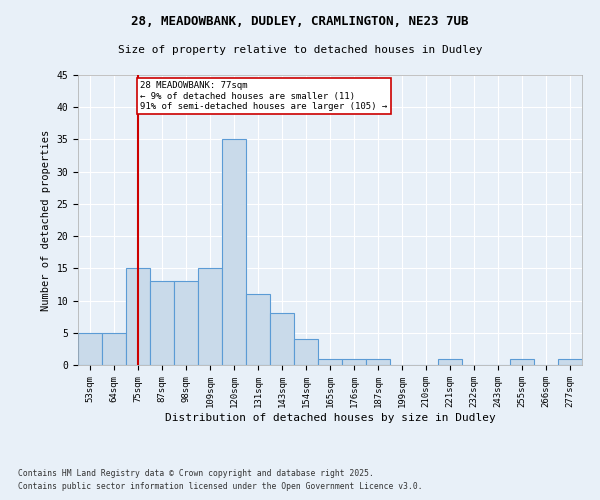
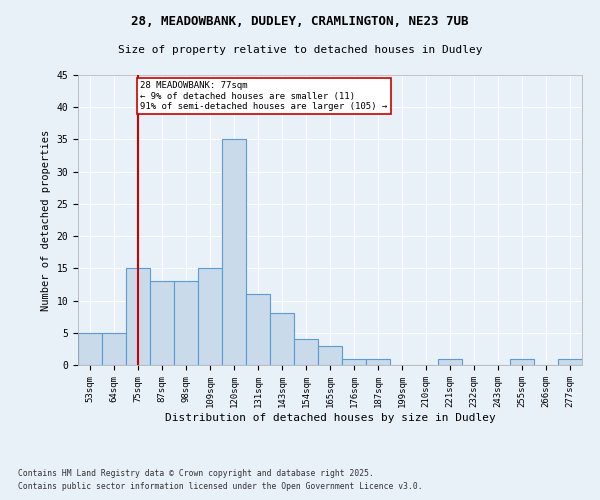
165sqm: 1 -> 3
